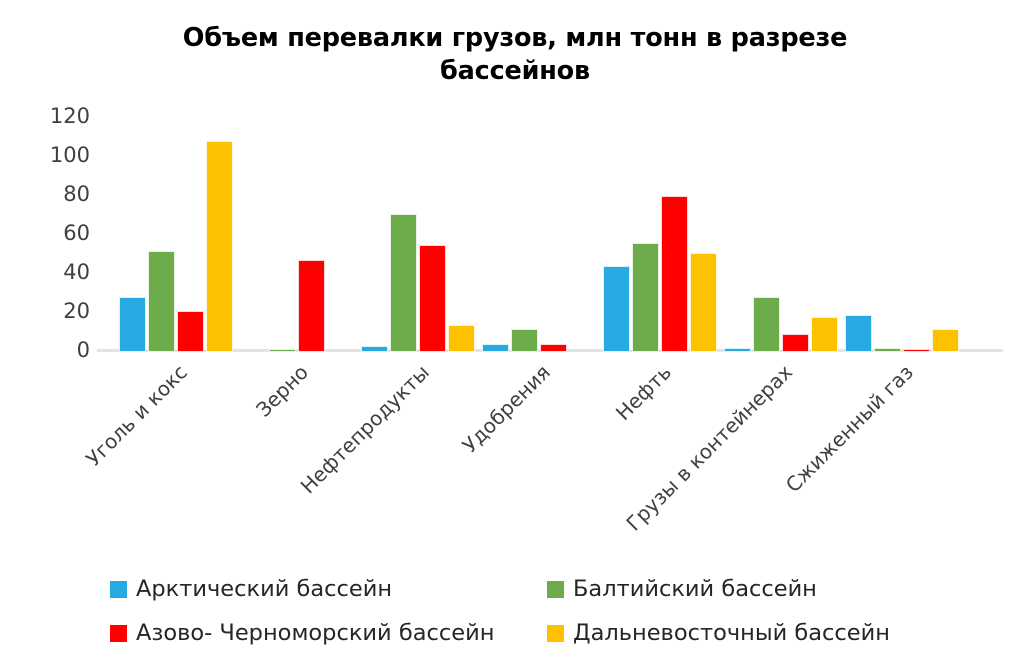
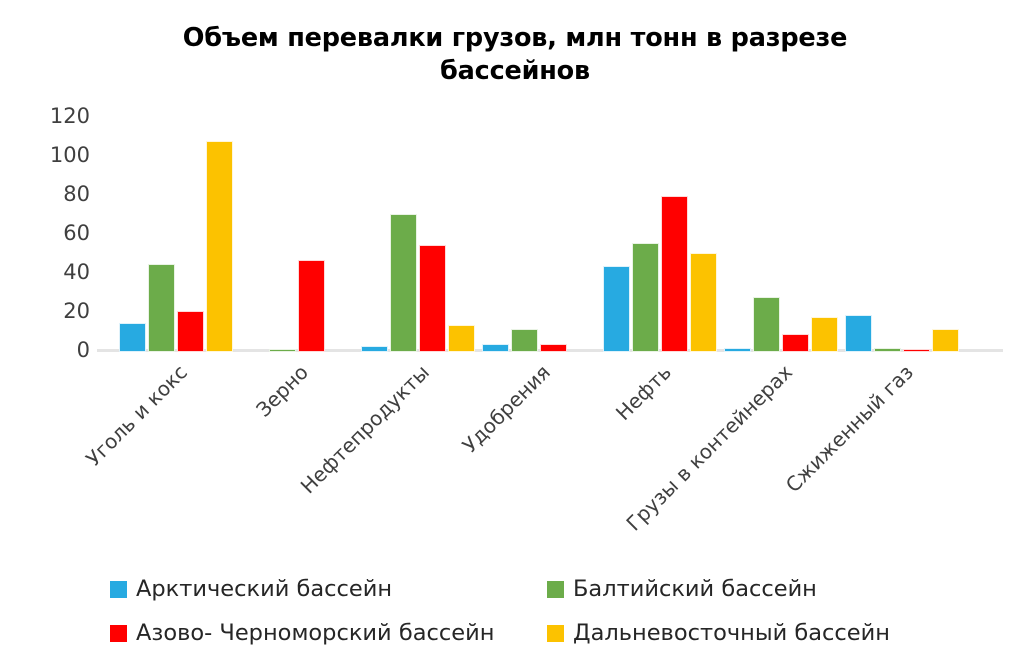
Арктический бассейн/Уголь и кокс: 28 -> 15
Балтийский бассейн/Уголь и кокс: 52 -> 45
